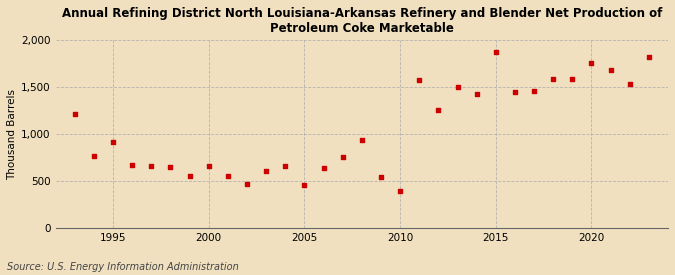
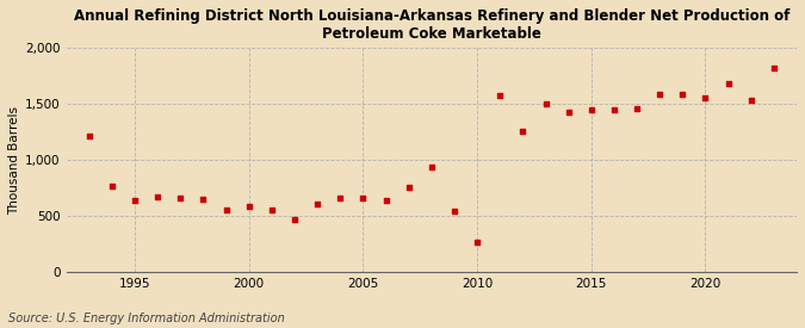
1995: 920 -> 640
2000: 660 -> 590
2005: 460 -> 660
2010: 400 -> 270
2015: 1,880 -> 1,450
2020: 1,760 -> 1,560
